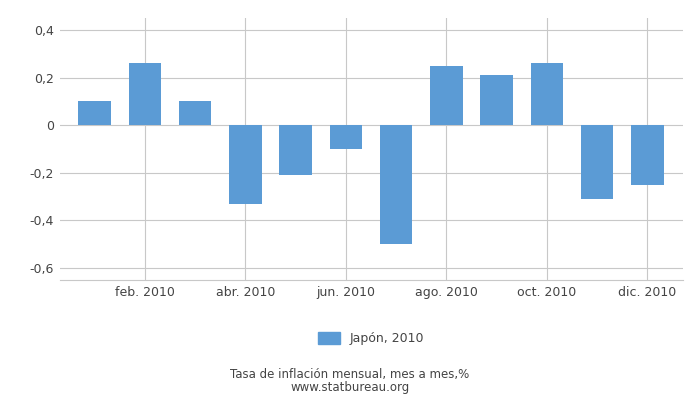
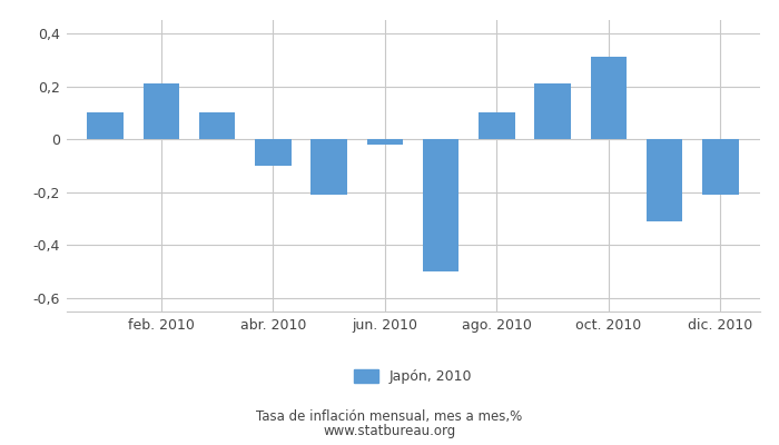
feb. 2010: 0,26 -> 0,21
abr. 2010: -0,33 -> -0,10
jun. 2010: -0,10 -> -0,02
ago. 2010: 0,25 -> 0,10
oct. 2010: 0,26 -> 0,31
dic. 2010: -0,25 -> -0,21
